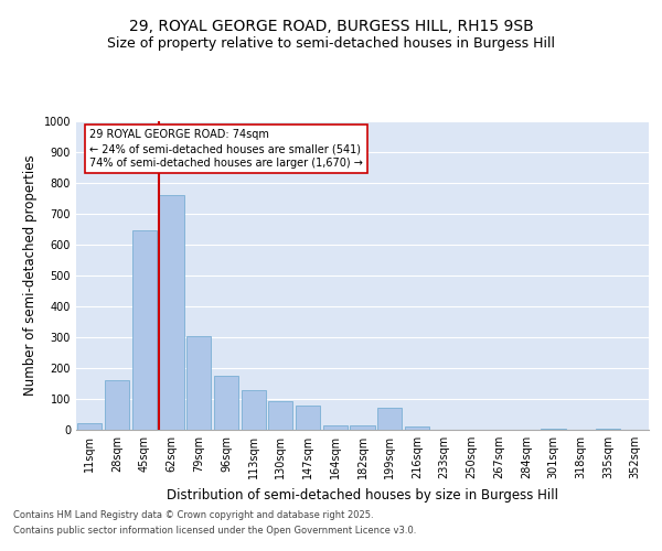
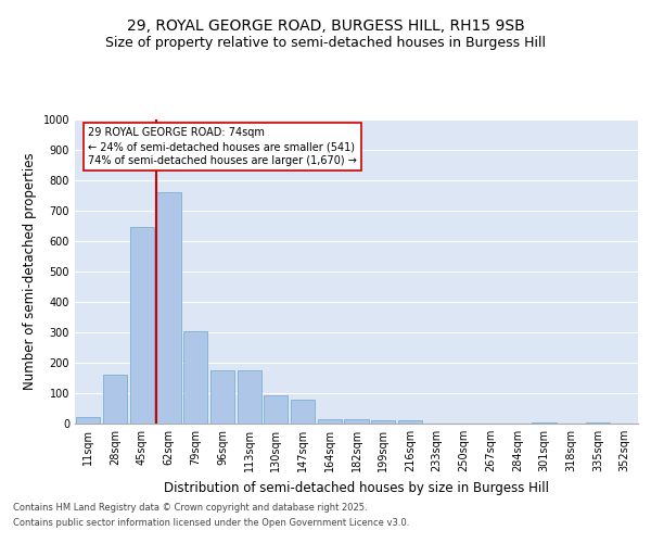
113sqm: 130 -> 175
199sqm: 70 -> 10
